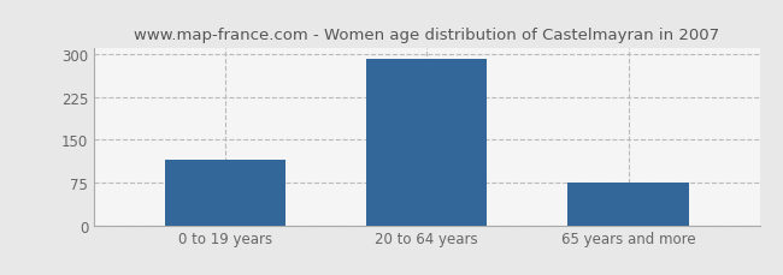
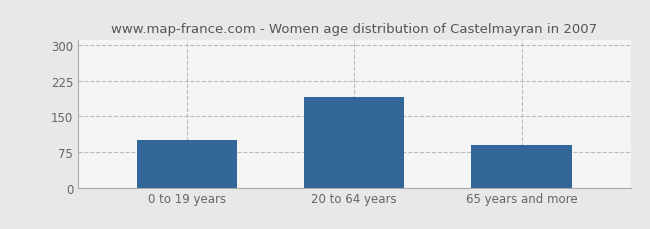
0 to 19 years: 115 -> 100
20 to 64 years: 291 -> 190
65 years and more: 75 -> 90
